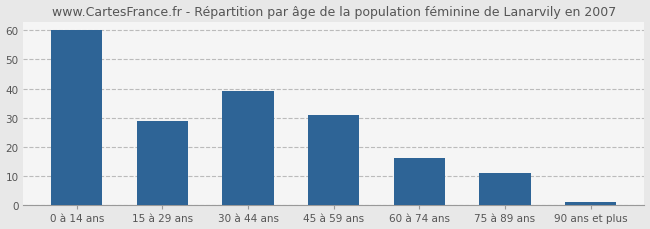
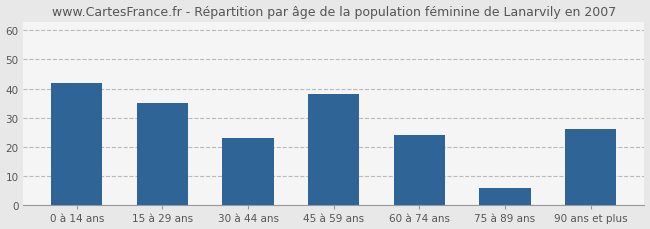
0 à 14 ans: 60 -> 42
15 à 29 ans: 29 -> 35
30 à 44 ans: 39 -> 23
45 à 59 ans: 31 -> 38
60 à 74 ans: 16 -> 24
75 à 89 ans: 11 -> 6
90 ans et plus: 1 -> 26
